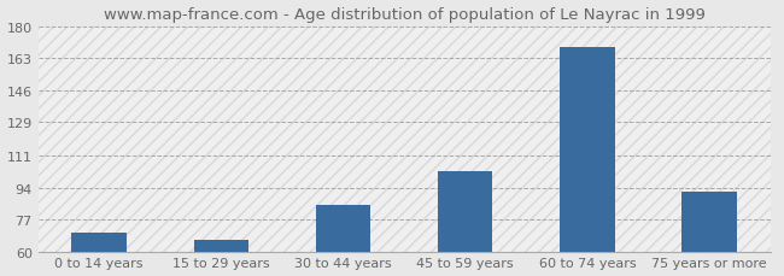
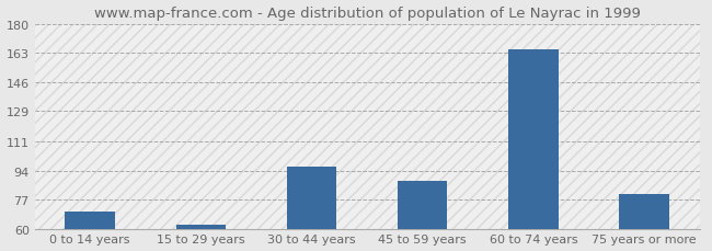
15 to 29 years: 66 -> 62
30 to 44 years: 85 -> 96
45 to 59 years: 103 -> 88
60 to 74 years: 169 -> 165
75 years or more: 92 -> 80
